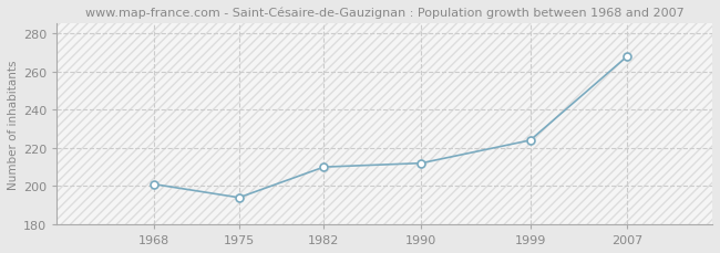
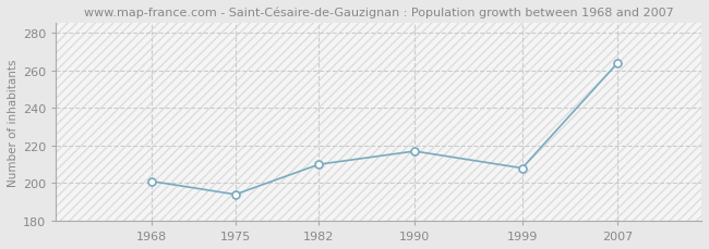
1990: 212 -> 217
1999: 224 -> 208
2007: 268 -> 264
